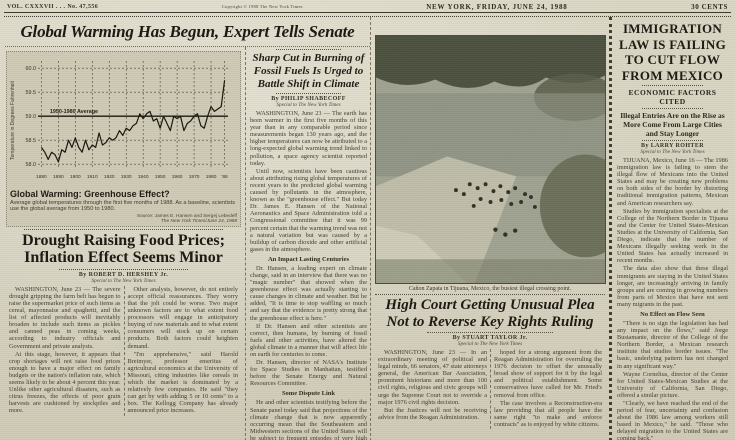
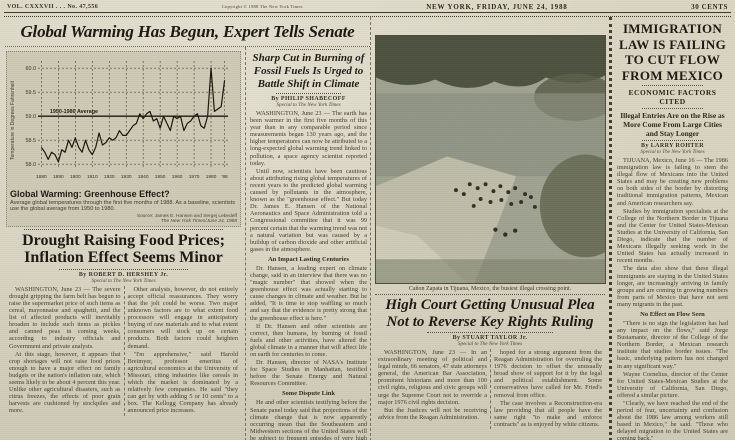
1910: 58.4 -> 58.2
1930: 58.8 -> 58.6
1980: 59.2 -> 60.0
